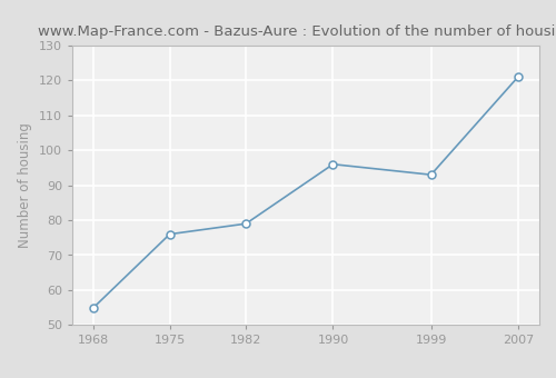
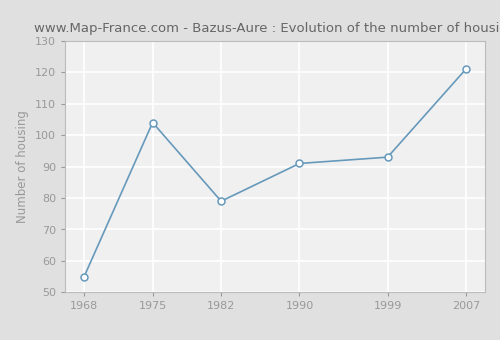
1975: 76 -> 104
1990: 96 -> 91
